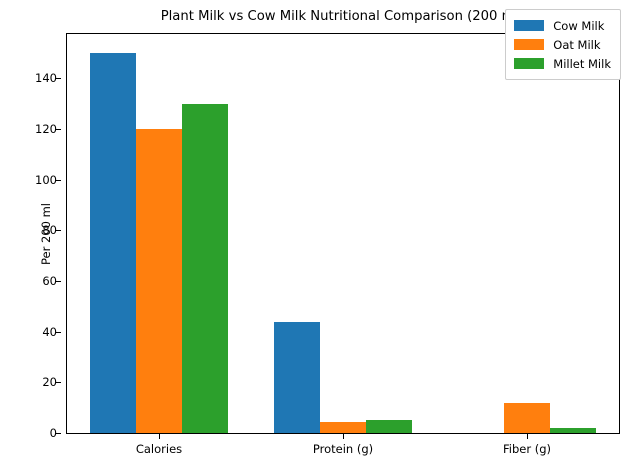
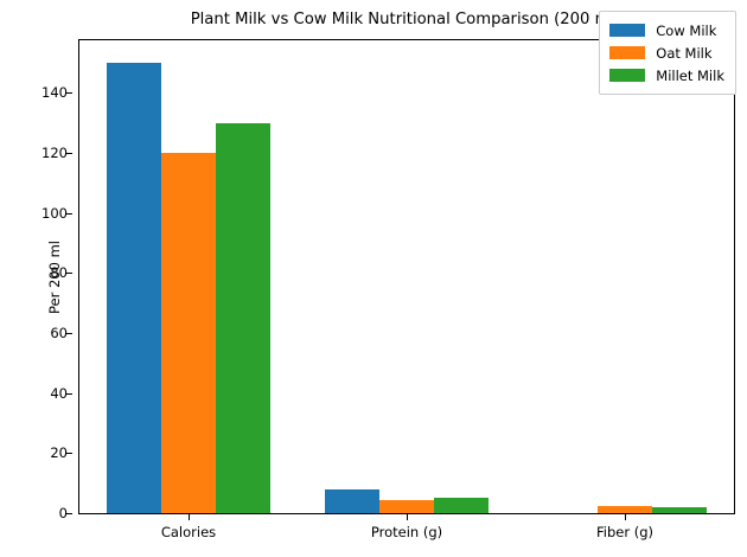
Cow Milk/Protein (g): 44 -> 8
Oat Milk/Fiber (g): 12 -> 2
